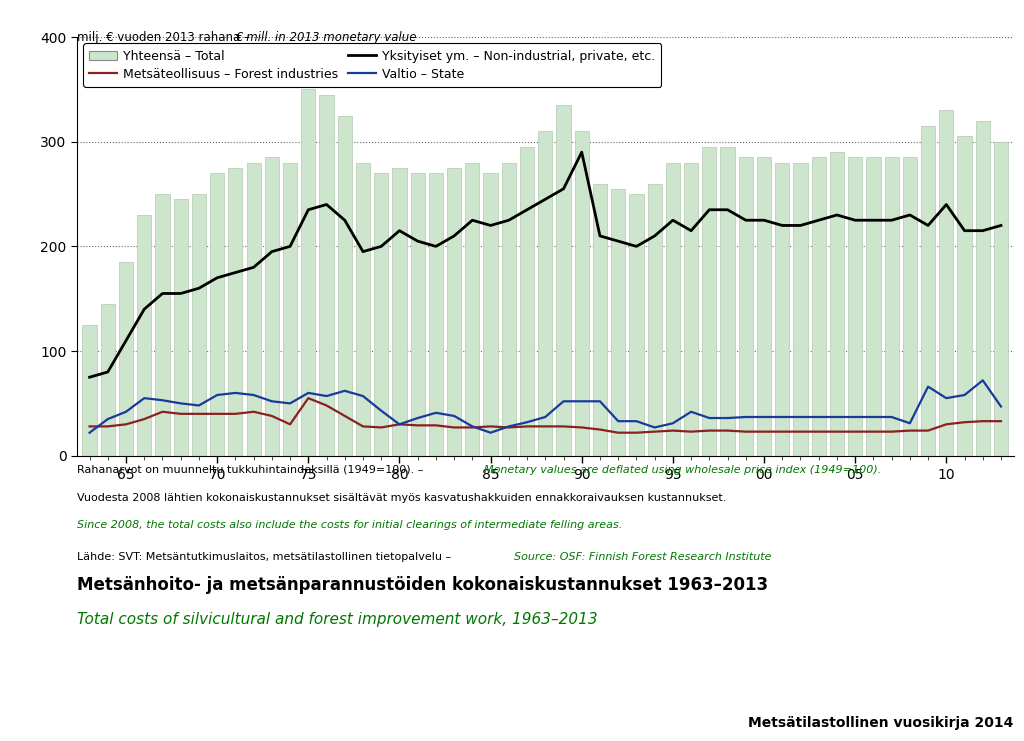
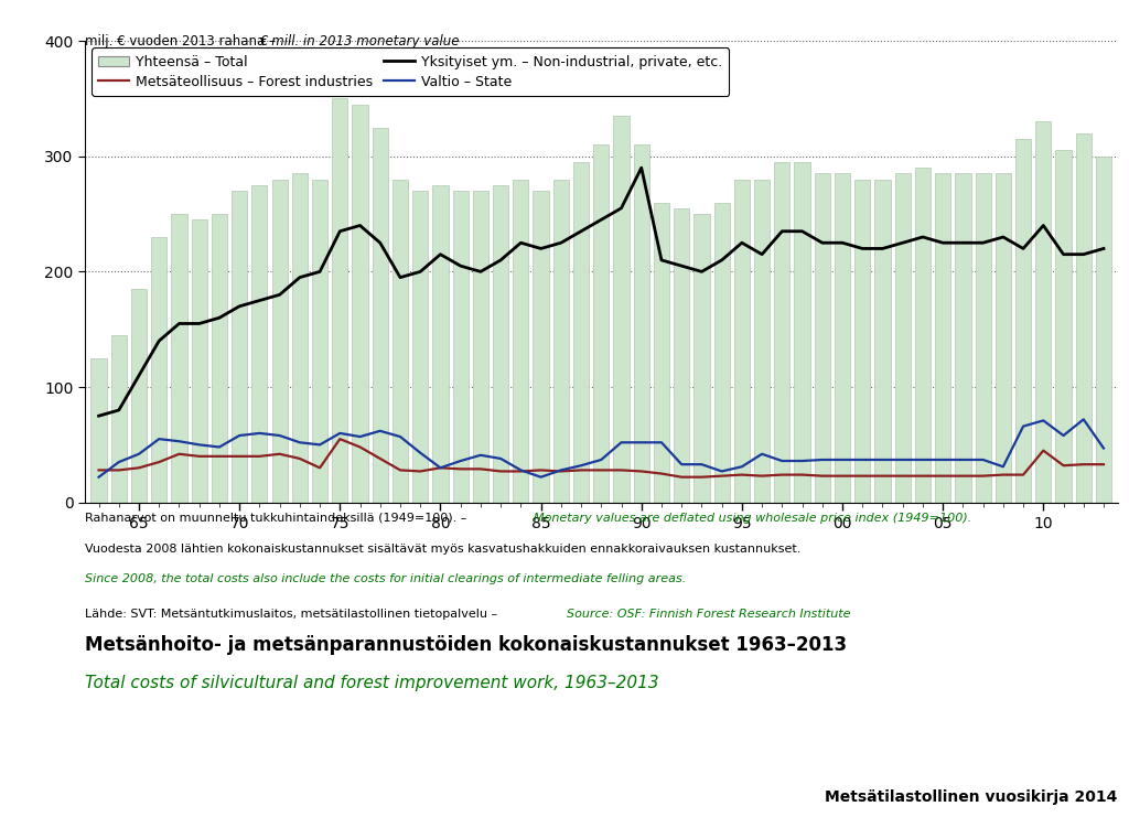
Metsäteollisuus – Forest industries/10: 30 -> 45
Valtio – State/10: 55 -> 71
